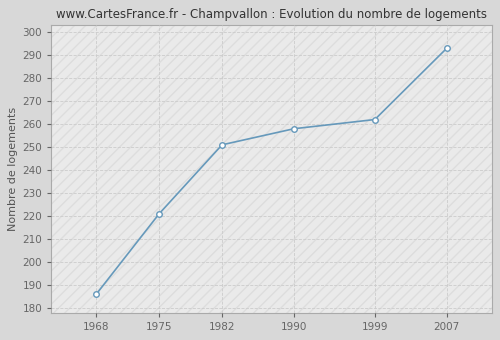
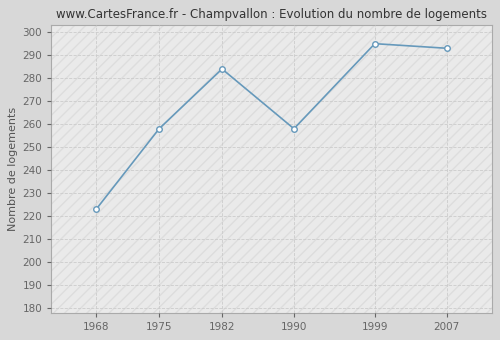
1968: 186 -> 223
1975: 221 -> 258
1982: 251 -> 284
1999: 262 -> 295
